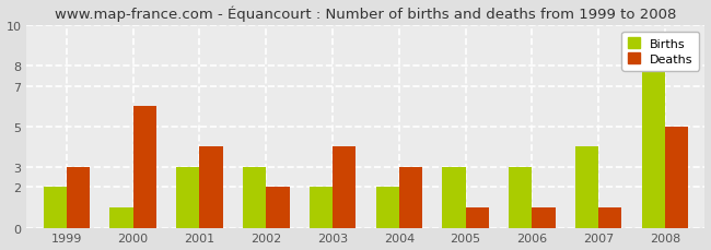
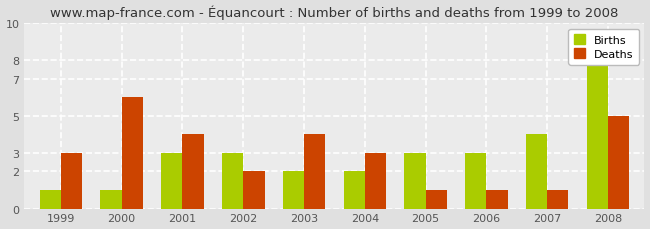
Births/1999: 2 -> 1
